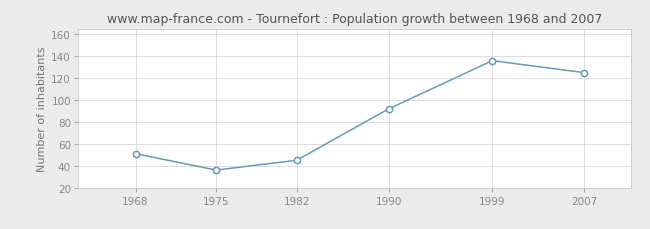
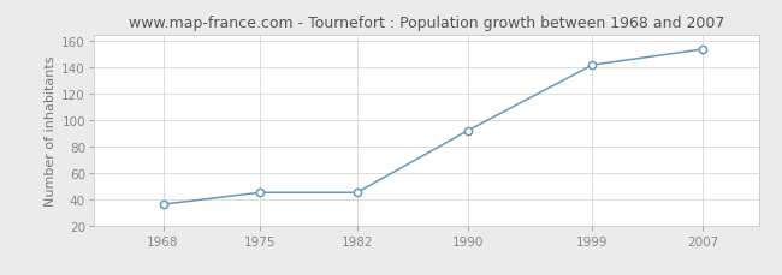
1968: 51 -> 36
1975: 36 -> 45
1999: 136 -> 142
2007: 125 -> 154
